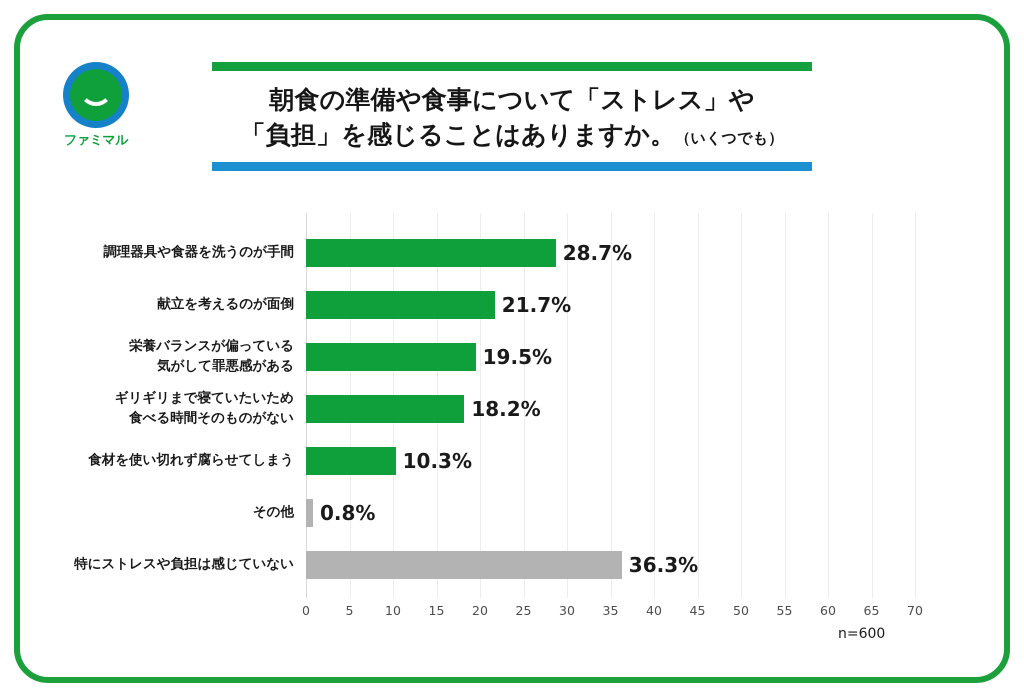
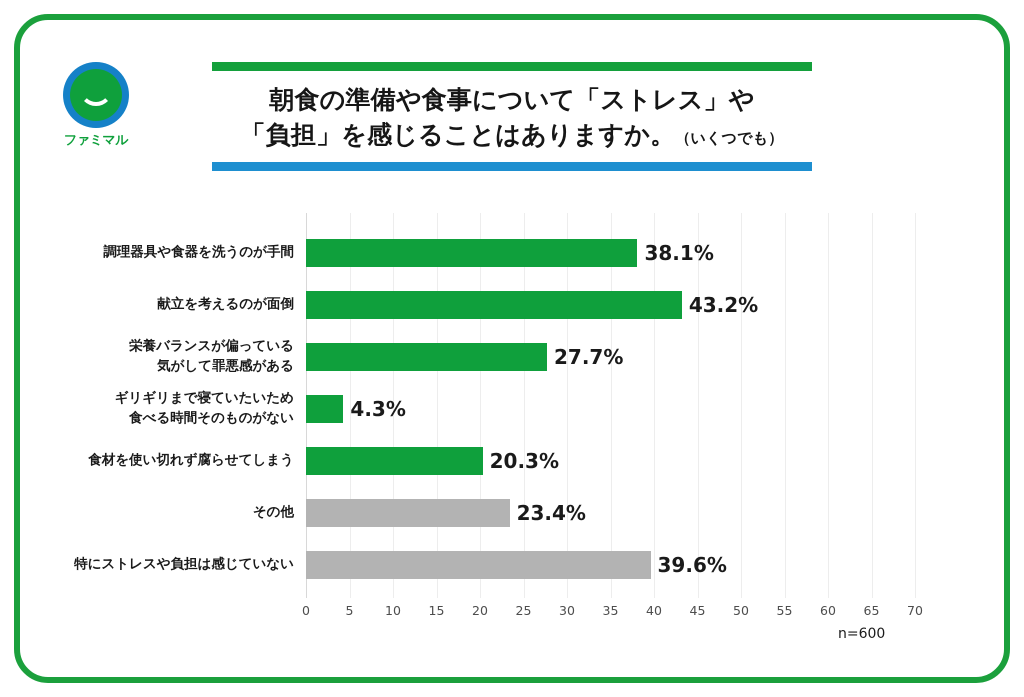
調理器具や食器を洗うのが手間: 28.7% -> 38.1%
献立を考えるのが面倒: 21.7% -> 43.2%
栄養バランスが偏っている 気がして罪悪感がある: 19.5% -> 27.7%
ギリギリまで寝ていたいため 食べる時間そのものがない: 18.2% -> 4.3%
食材を使い切れず腐らせてしまう: 10.3% -> 20.3%
その他: 0.8% -> 23.4%
特にストレスや負担は感じていない: 36.3% -> 39.6%
